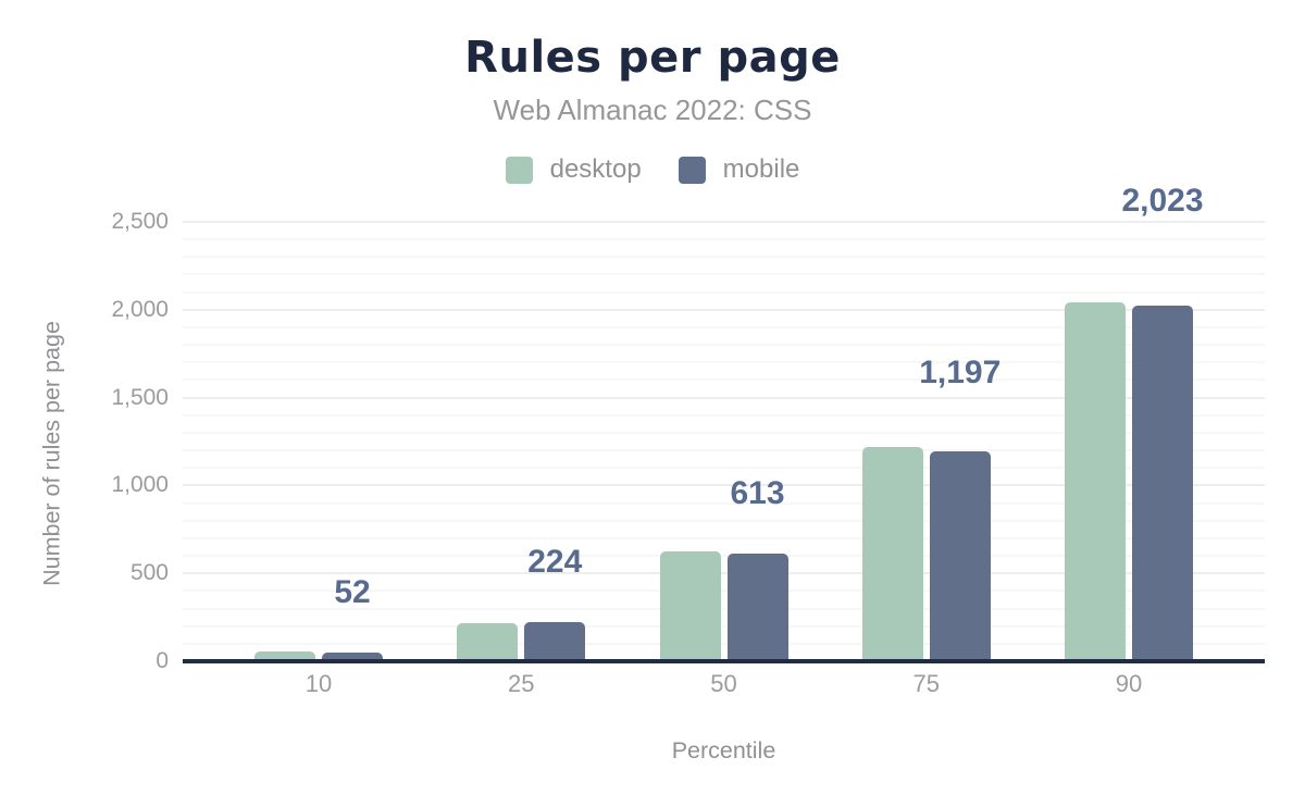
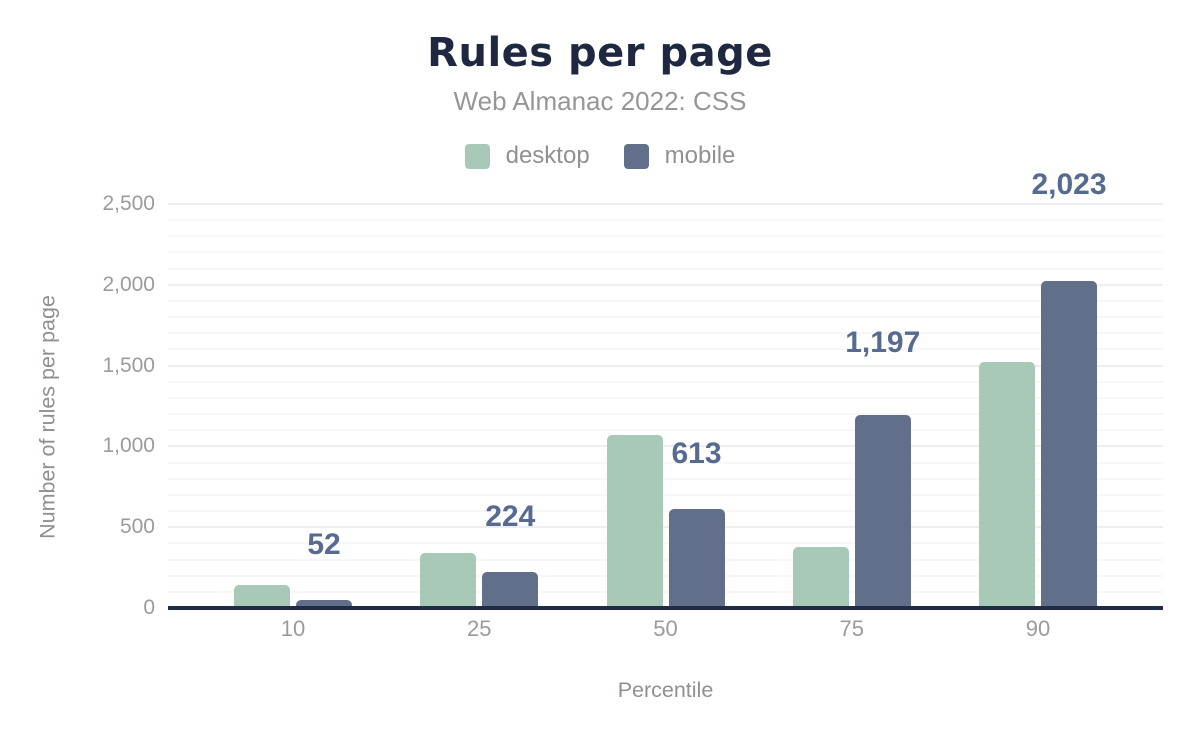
desktop/10: 50 -> 140
desktop/25: 220 -> 340
desktop/50: 620 -> 1070
desktop/75: 1220 -> 380
desktop/90: 2040 -> 1520
